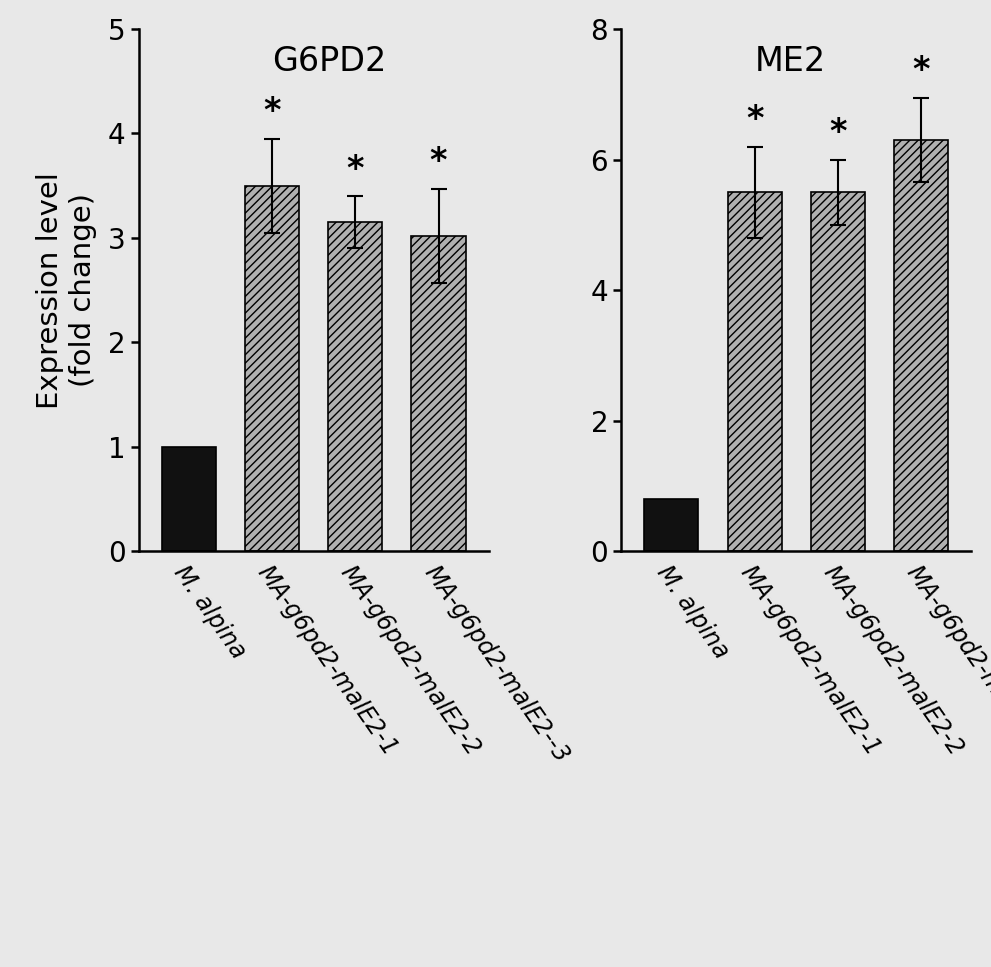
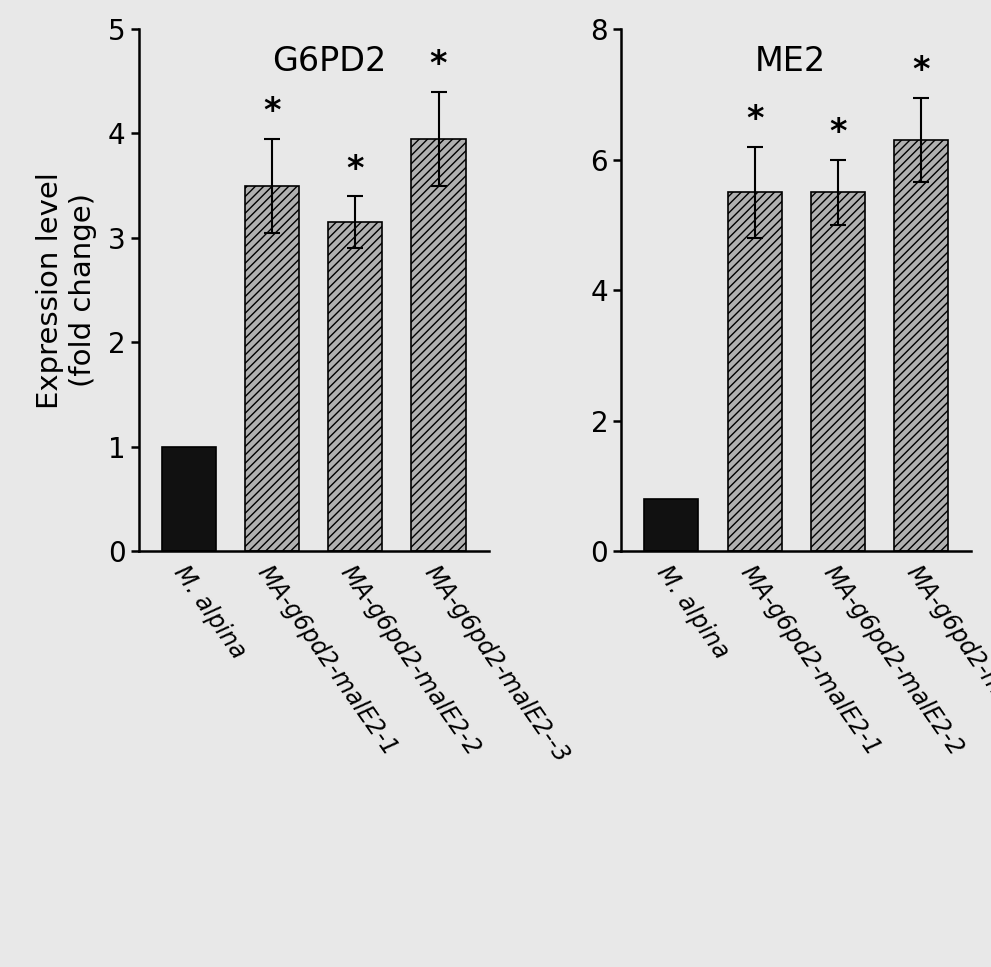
MA-g6pd2-malE2--3: 3.02 -> 3.95
